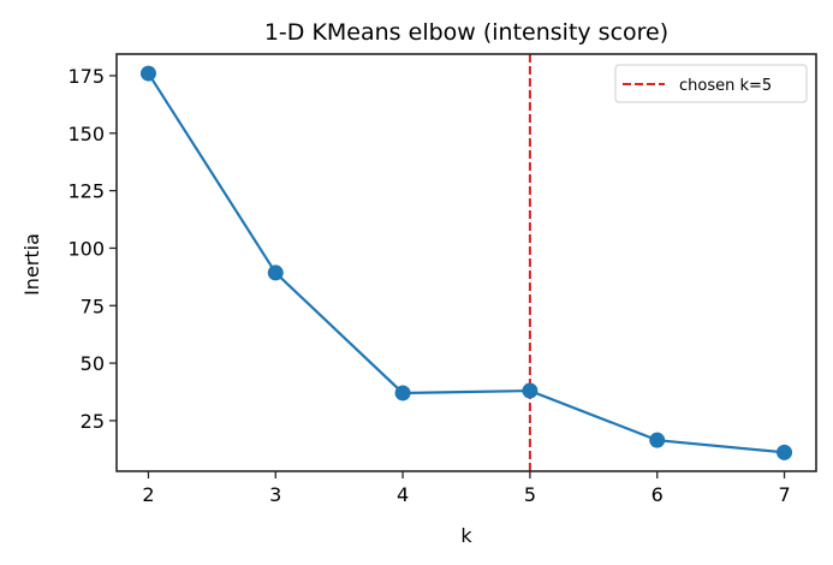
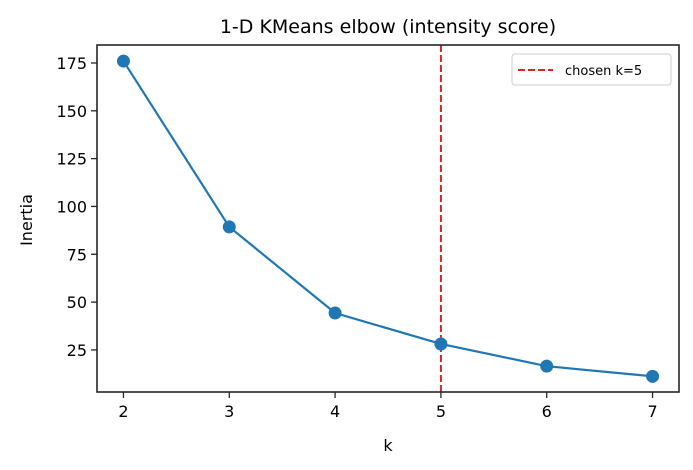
4: 37 -> 44
5: 38 -> 28
